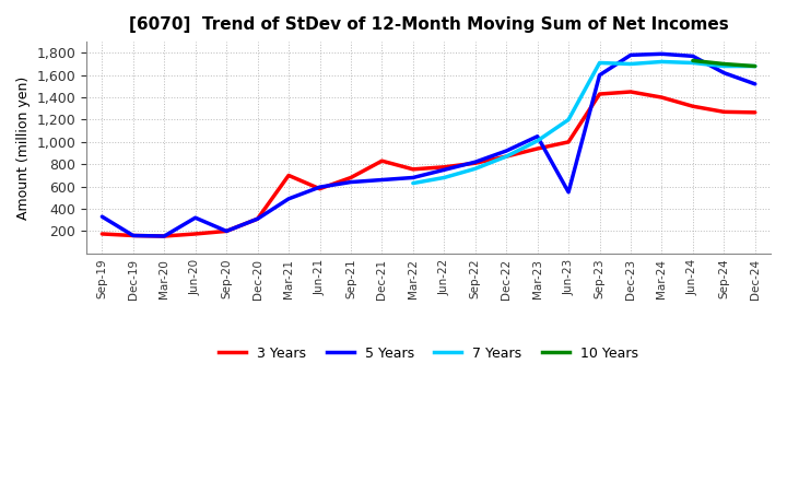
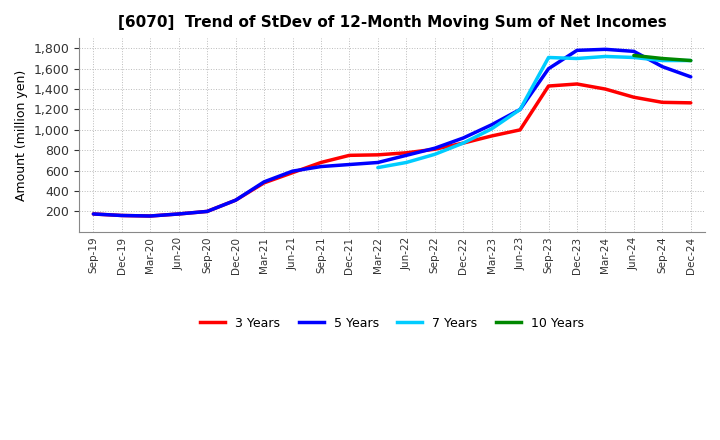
5 Years/Sep-19: 330 -> 180
5 Years/Jun-20: 320 -> 180
3 Years/Mar-21: 700 -> 480
3 Years/Dec-21: 830 -> 750
5 Years/Jun-23: 550 -> 1,200
